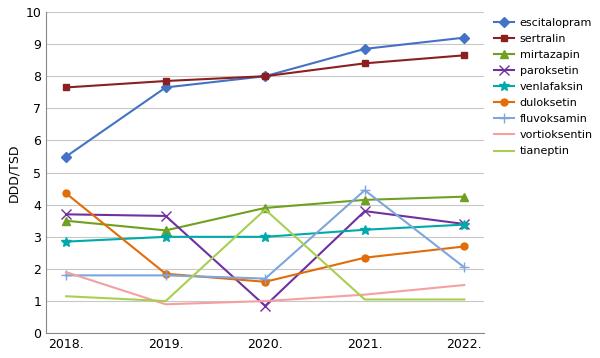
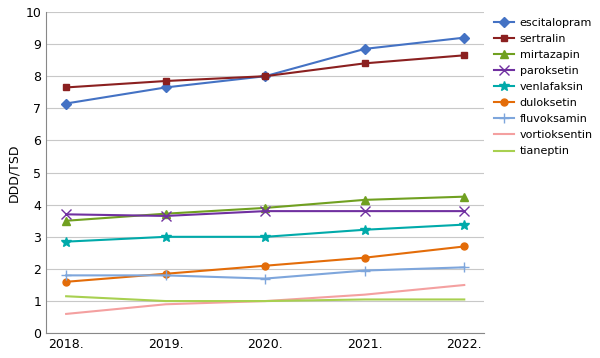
escitalopram/2018.: 5.50 -> 7.15
duloksetin/2018.: 4.35 -> 1.60
vortioksentin/2018.: 1.9 -> 0.6
mirtazapin/2019.: 3.20 -> 3.72
paroksetin/2020.: 0.85 -> 3.80
duloksetin/2020.: 1.60 -> 2.10
tianeptin/2020.: 3.85 -> 1.00
fluvoksamin/2021.: 4.45 -> 1.95
paroksetin/2022.: 3.40 -> 3.80
